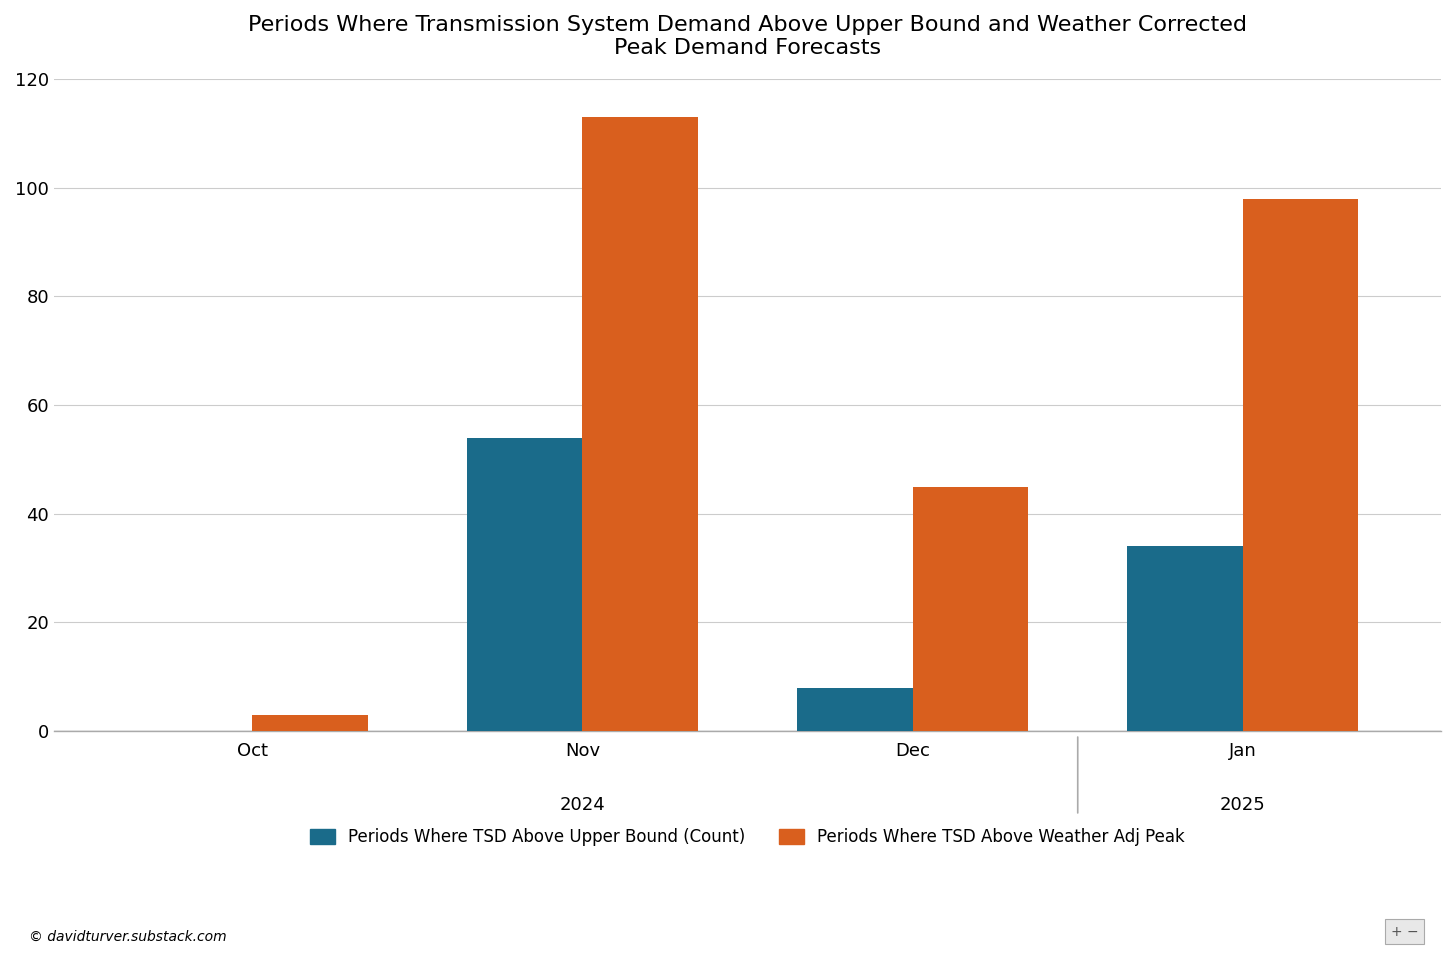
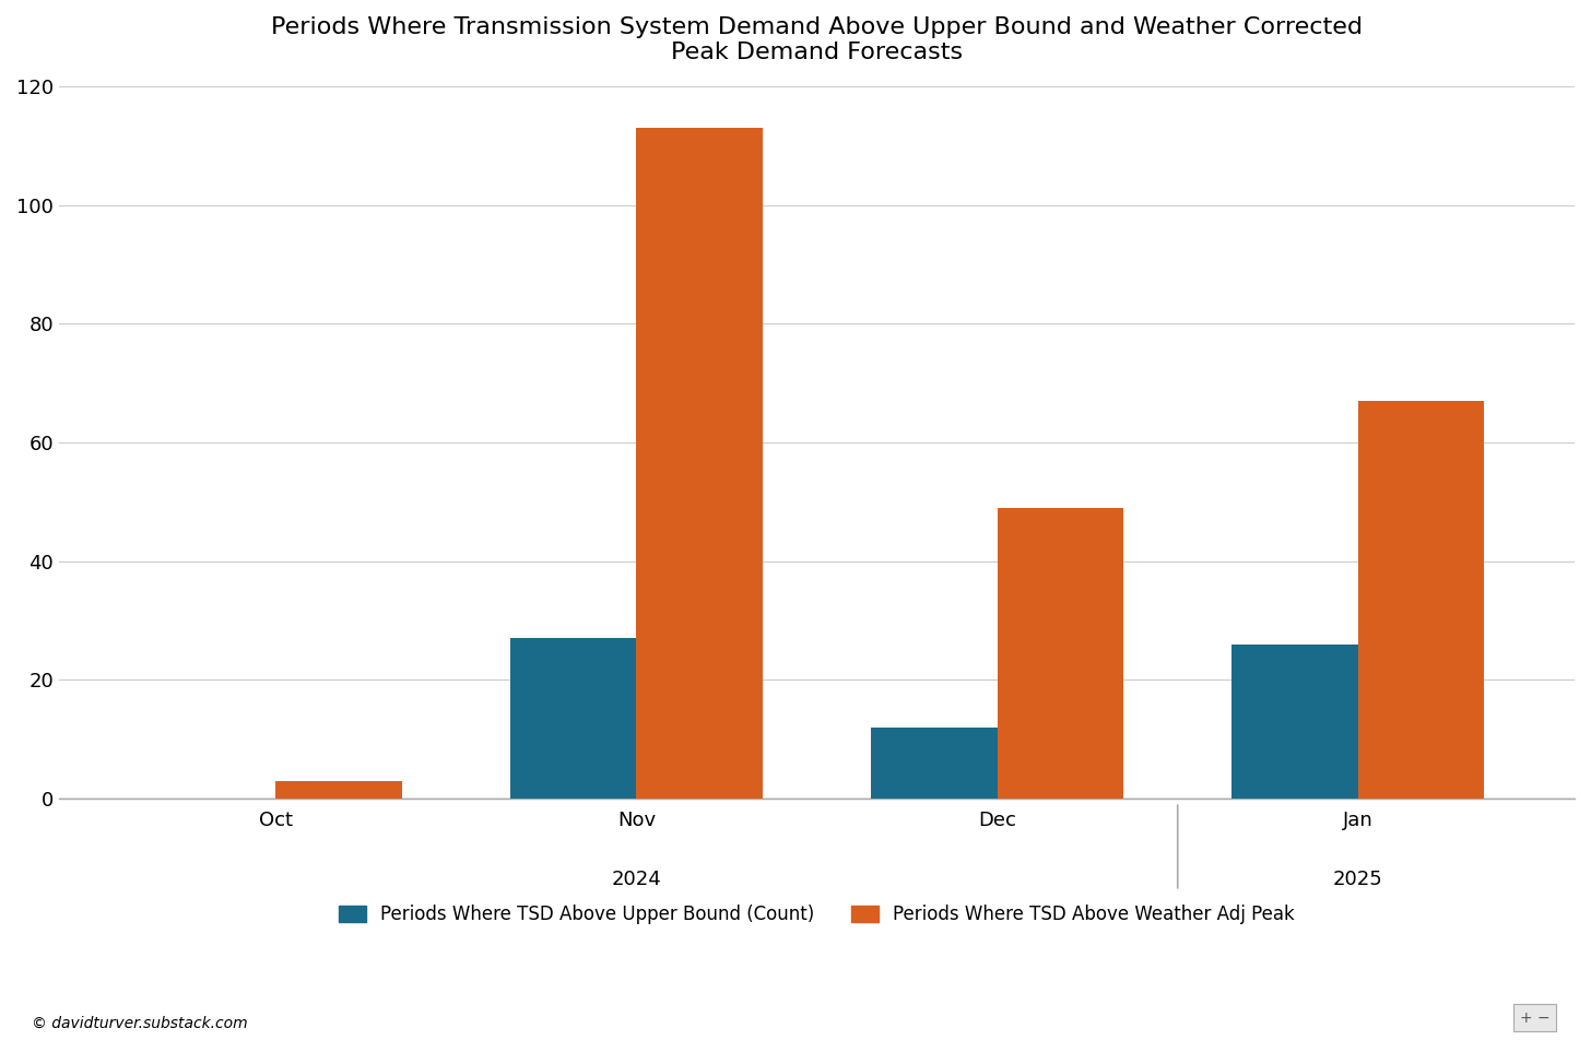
Periods Where TSD Above Upper Bound (Count)/Nov: 54 -> 27
Periods Where TSD Above Upper Bound (Count)/Dec: 8 -> 12
Periods Where TSD Above Weather Adj Peak/Dec: 45 -> 49
Periods Where TSD Above Upper Bound (Count)/Jan: 34 -> 26
Periods Where TSD Above Weather Adj Peak/Jan: 98 -> 67
